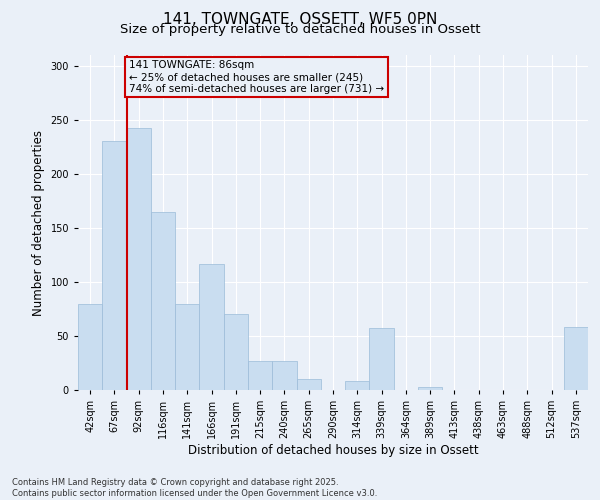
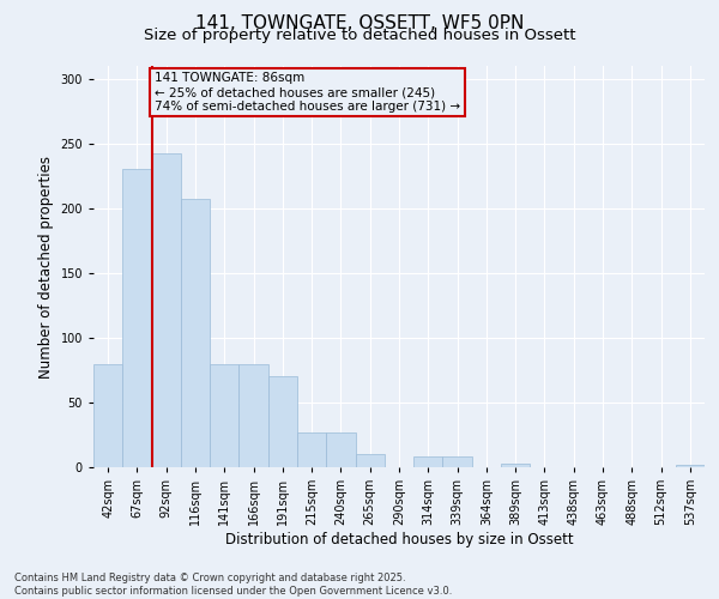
116sqm: 165 -> 207
166sqm: 117 -> 80
339sqm: 57 -> 8
537sqm: 58 -> 2
